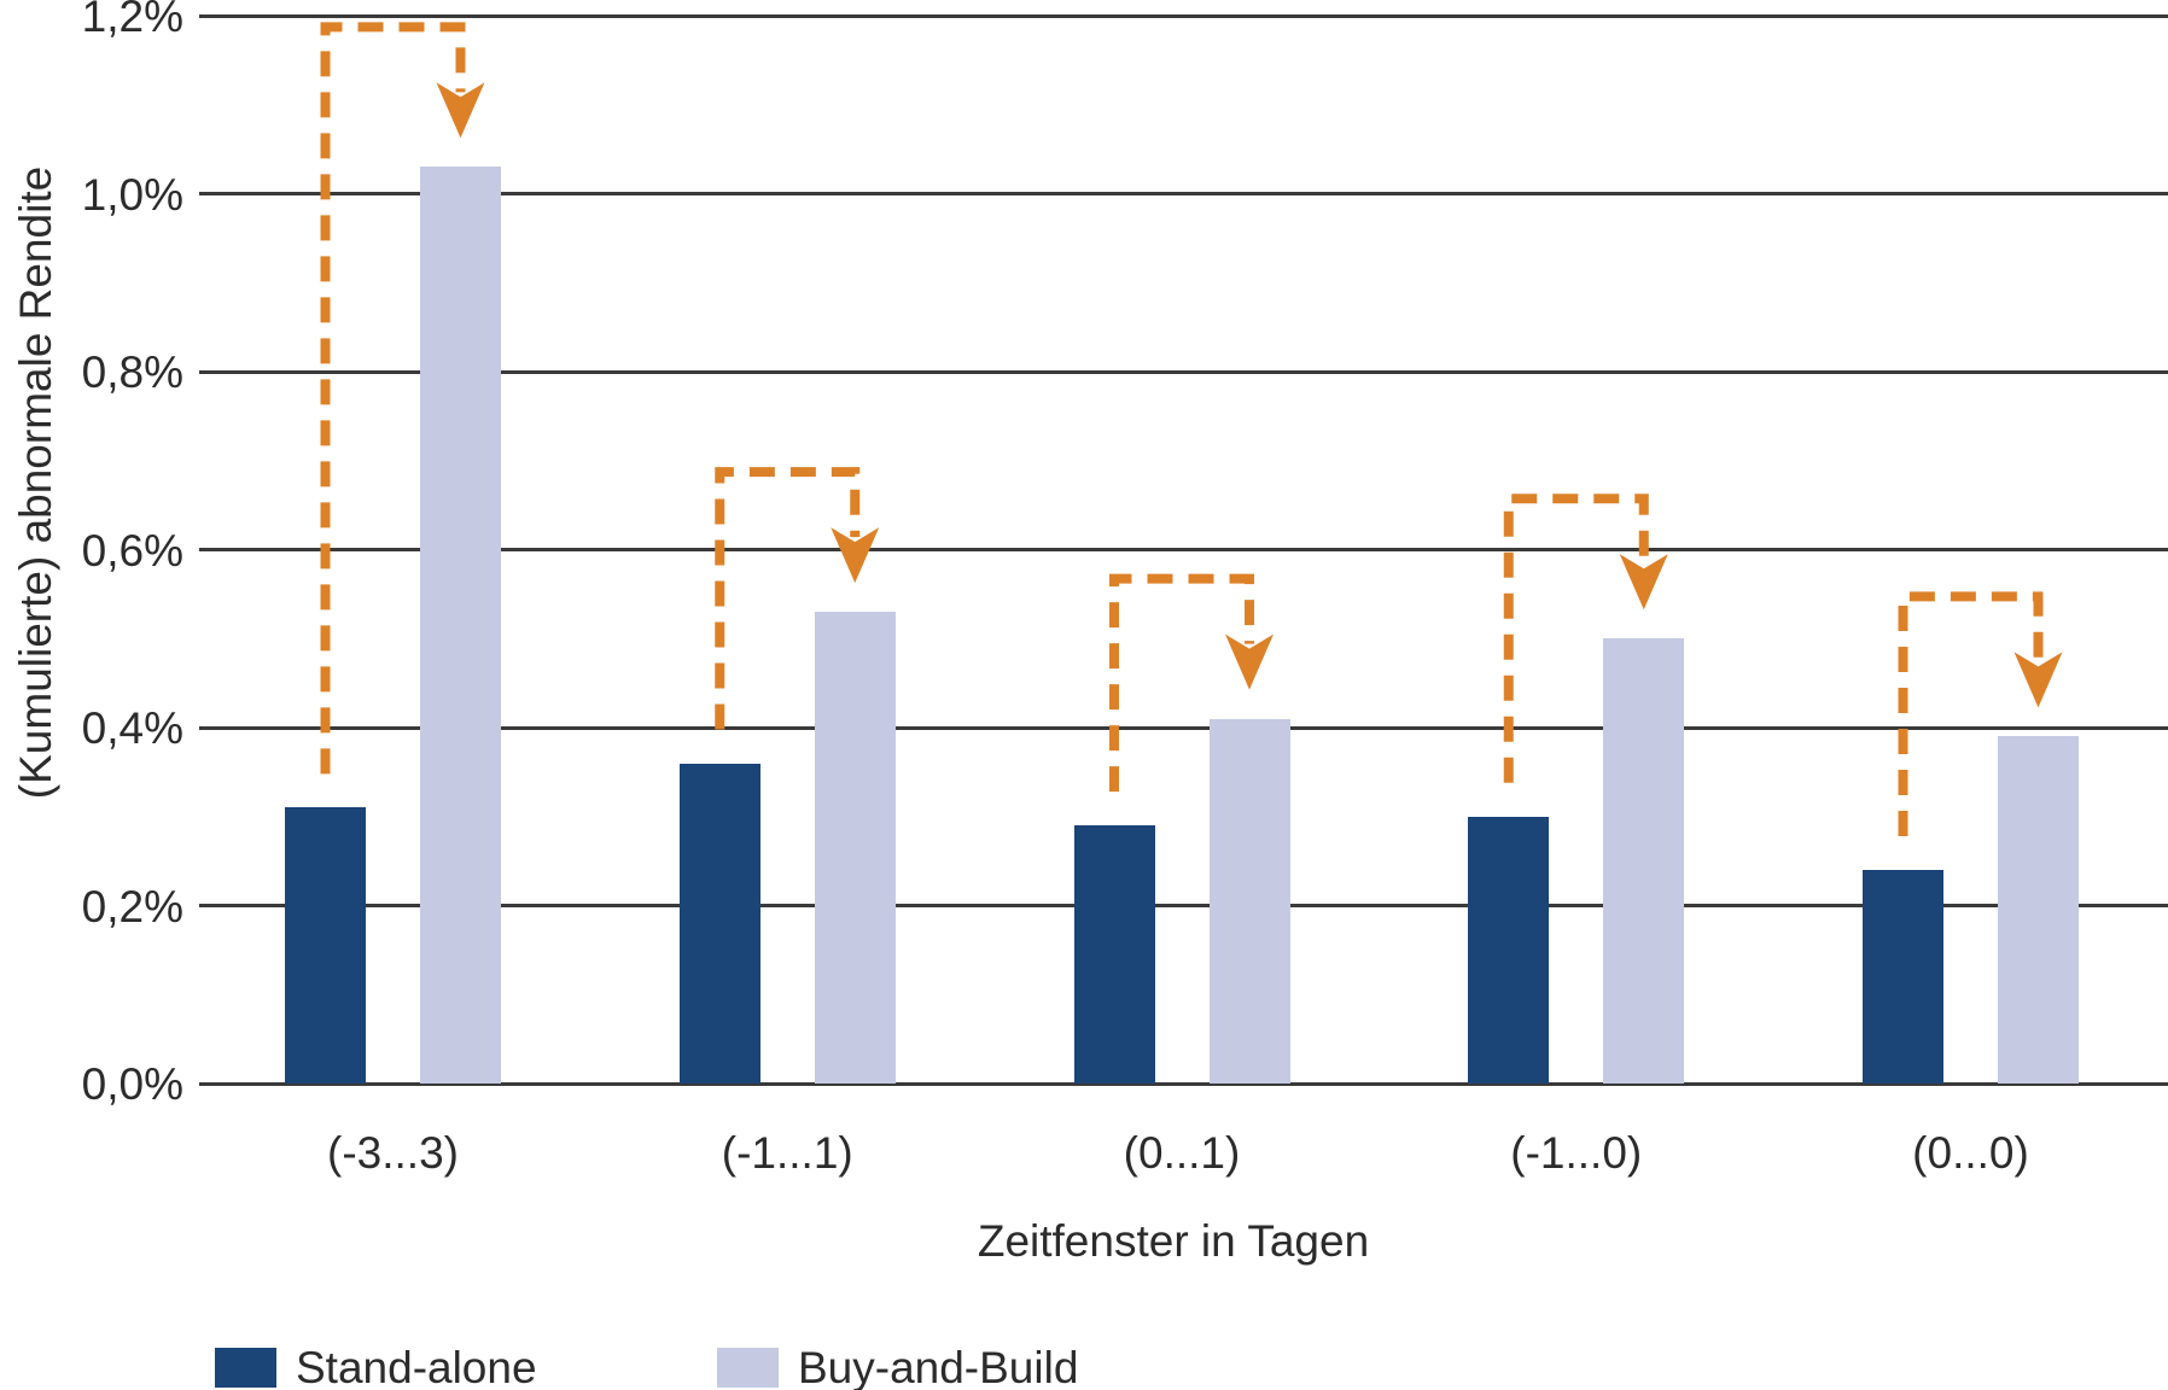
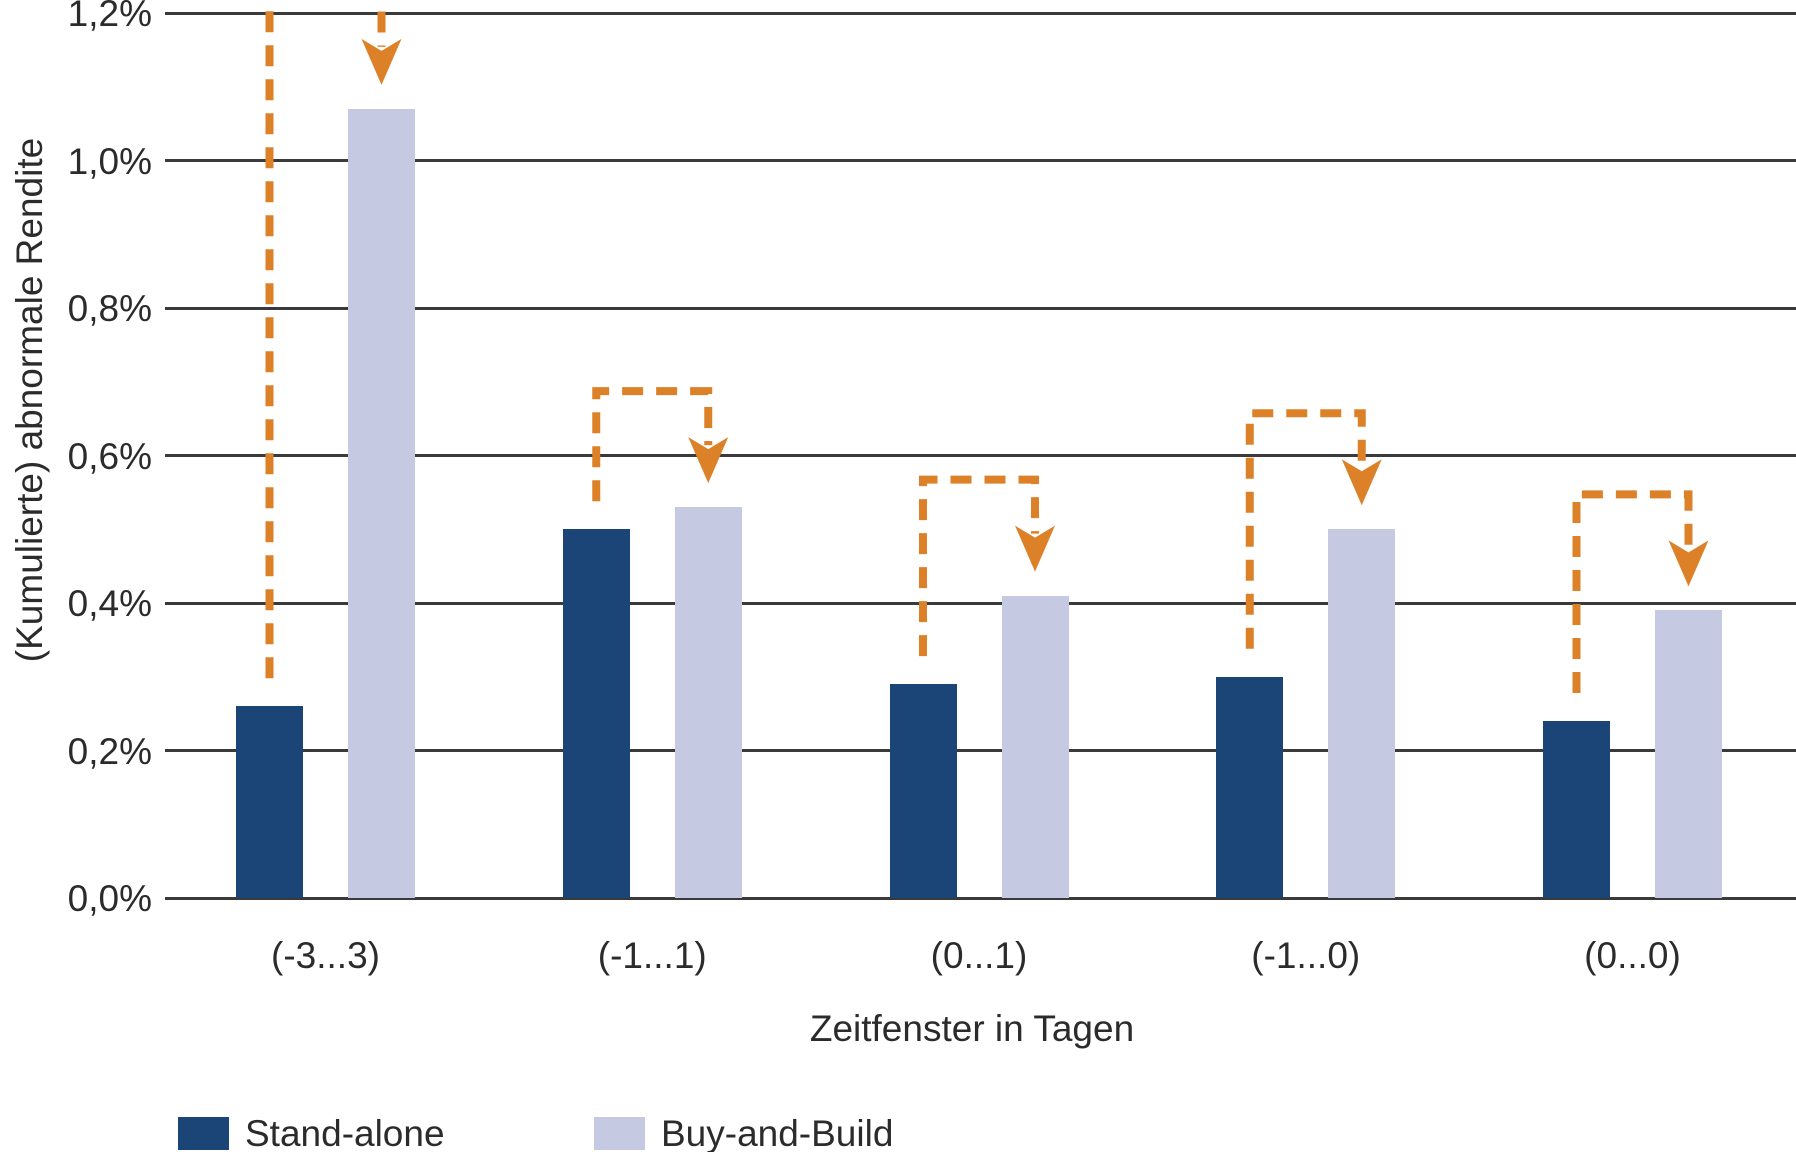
Stand-alone/(-3...3): 0,31% -> 0,26%
Buy-and-Build/(-3...3): 1,03% -> 1,07%
Stand-alone/(-1...1): 0,36% -> 0,50%
